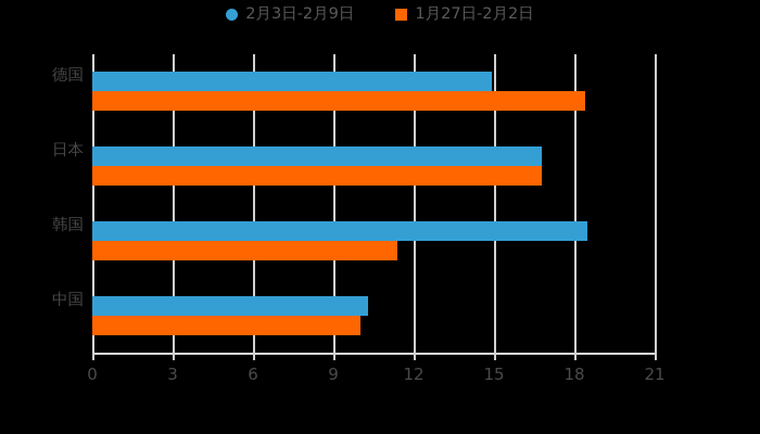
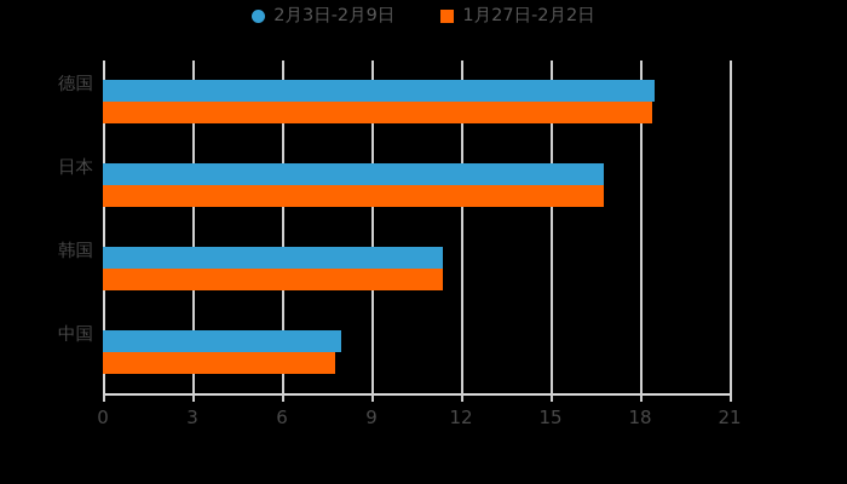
2月3日-2月9日/德国: 14.9 -> 18.5
2月3日-2月9日/韩国: 18.5 -> 11.4
2月3日-2月9日/中国: 10.3 -> 8.0
1月27日-2月2日/中国: 10.0 -> 7.8
